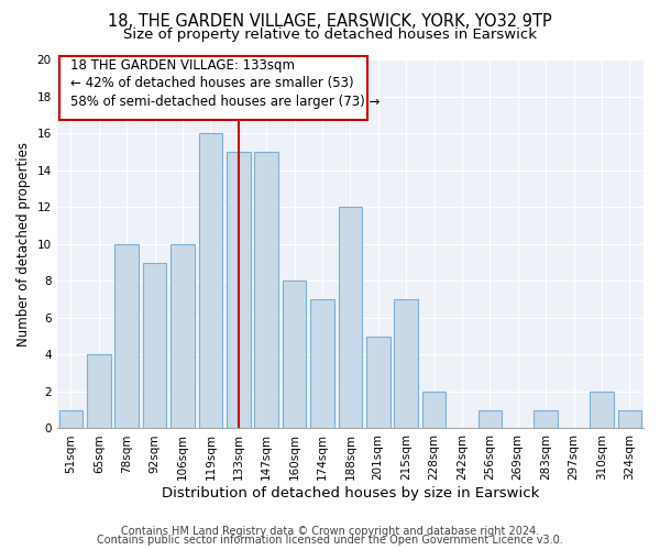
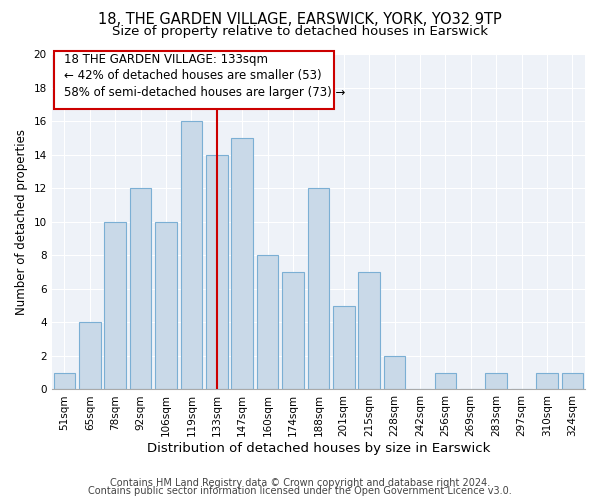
92sqm: 9 -> 12
133sqm: 15 -> 14
310sqm: 2 -> 1
